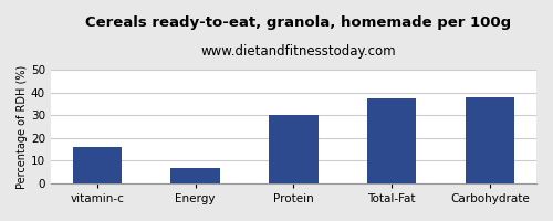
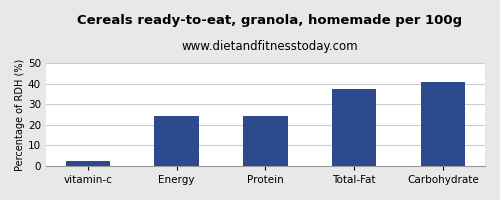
vitamin-c: 16.0 -> 2.5
Energy: 7.0 -> 24.5
Protein: 30.0 -> 24.5
Carbohydrate: 38.0 -> 41.0
